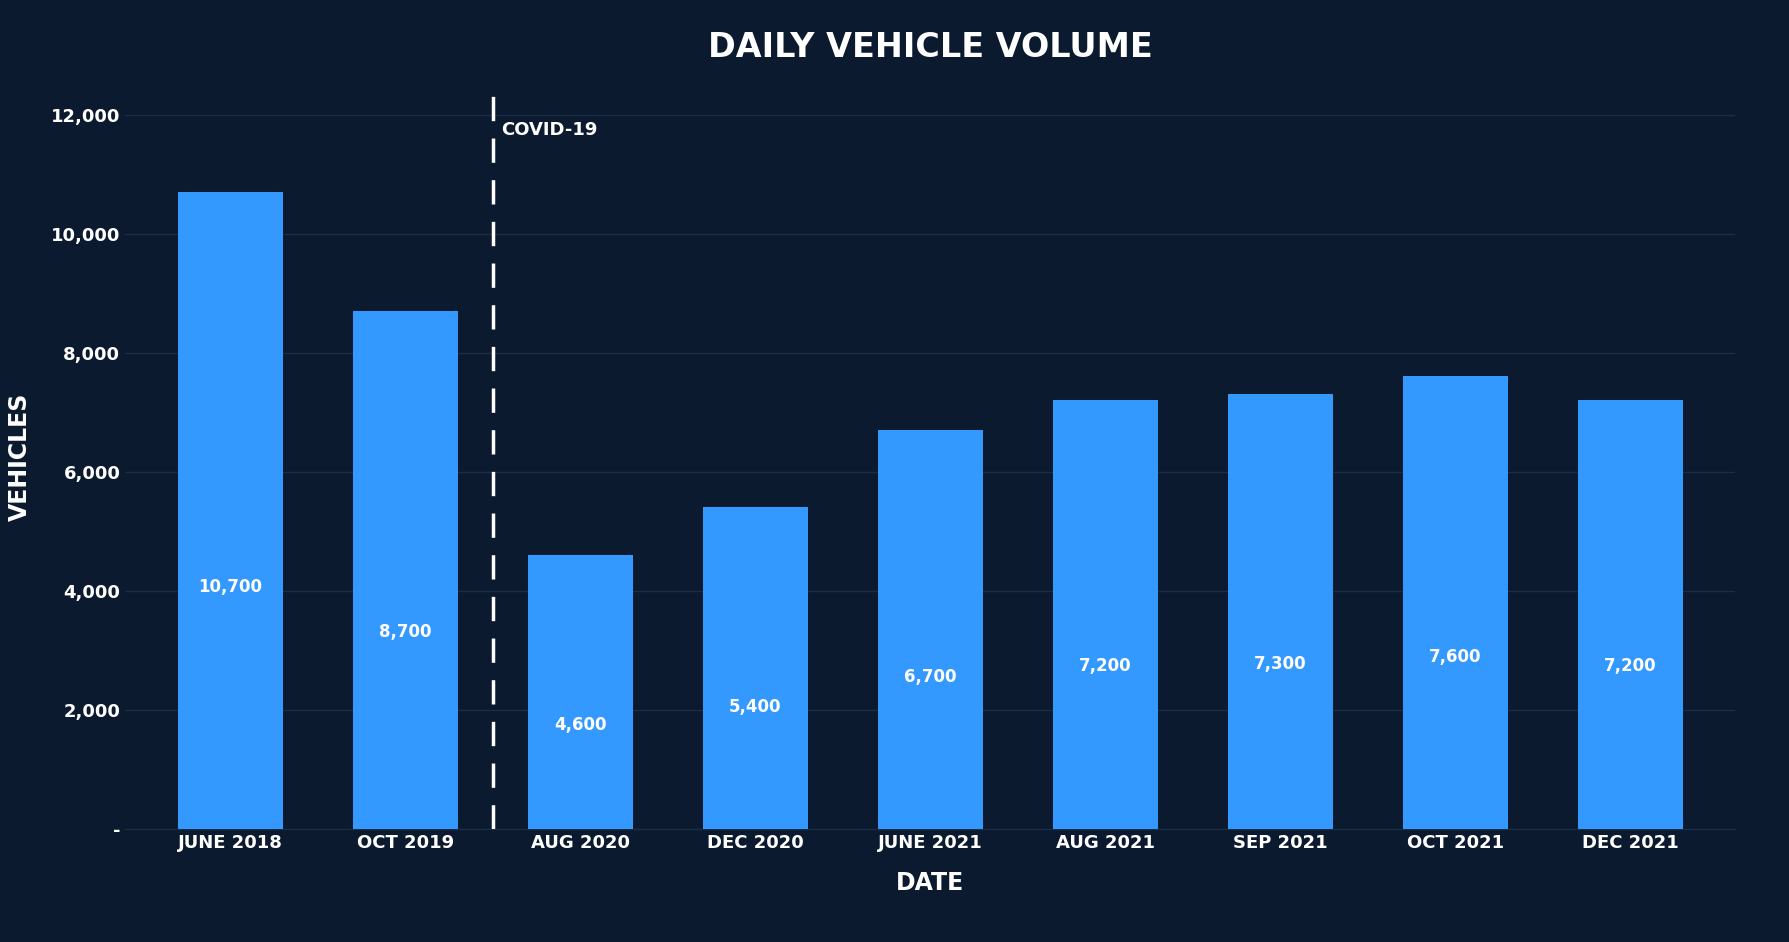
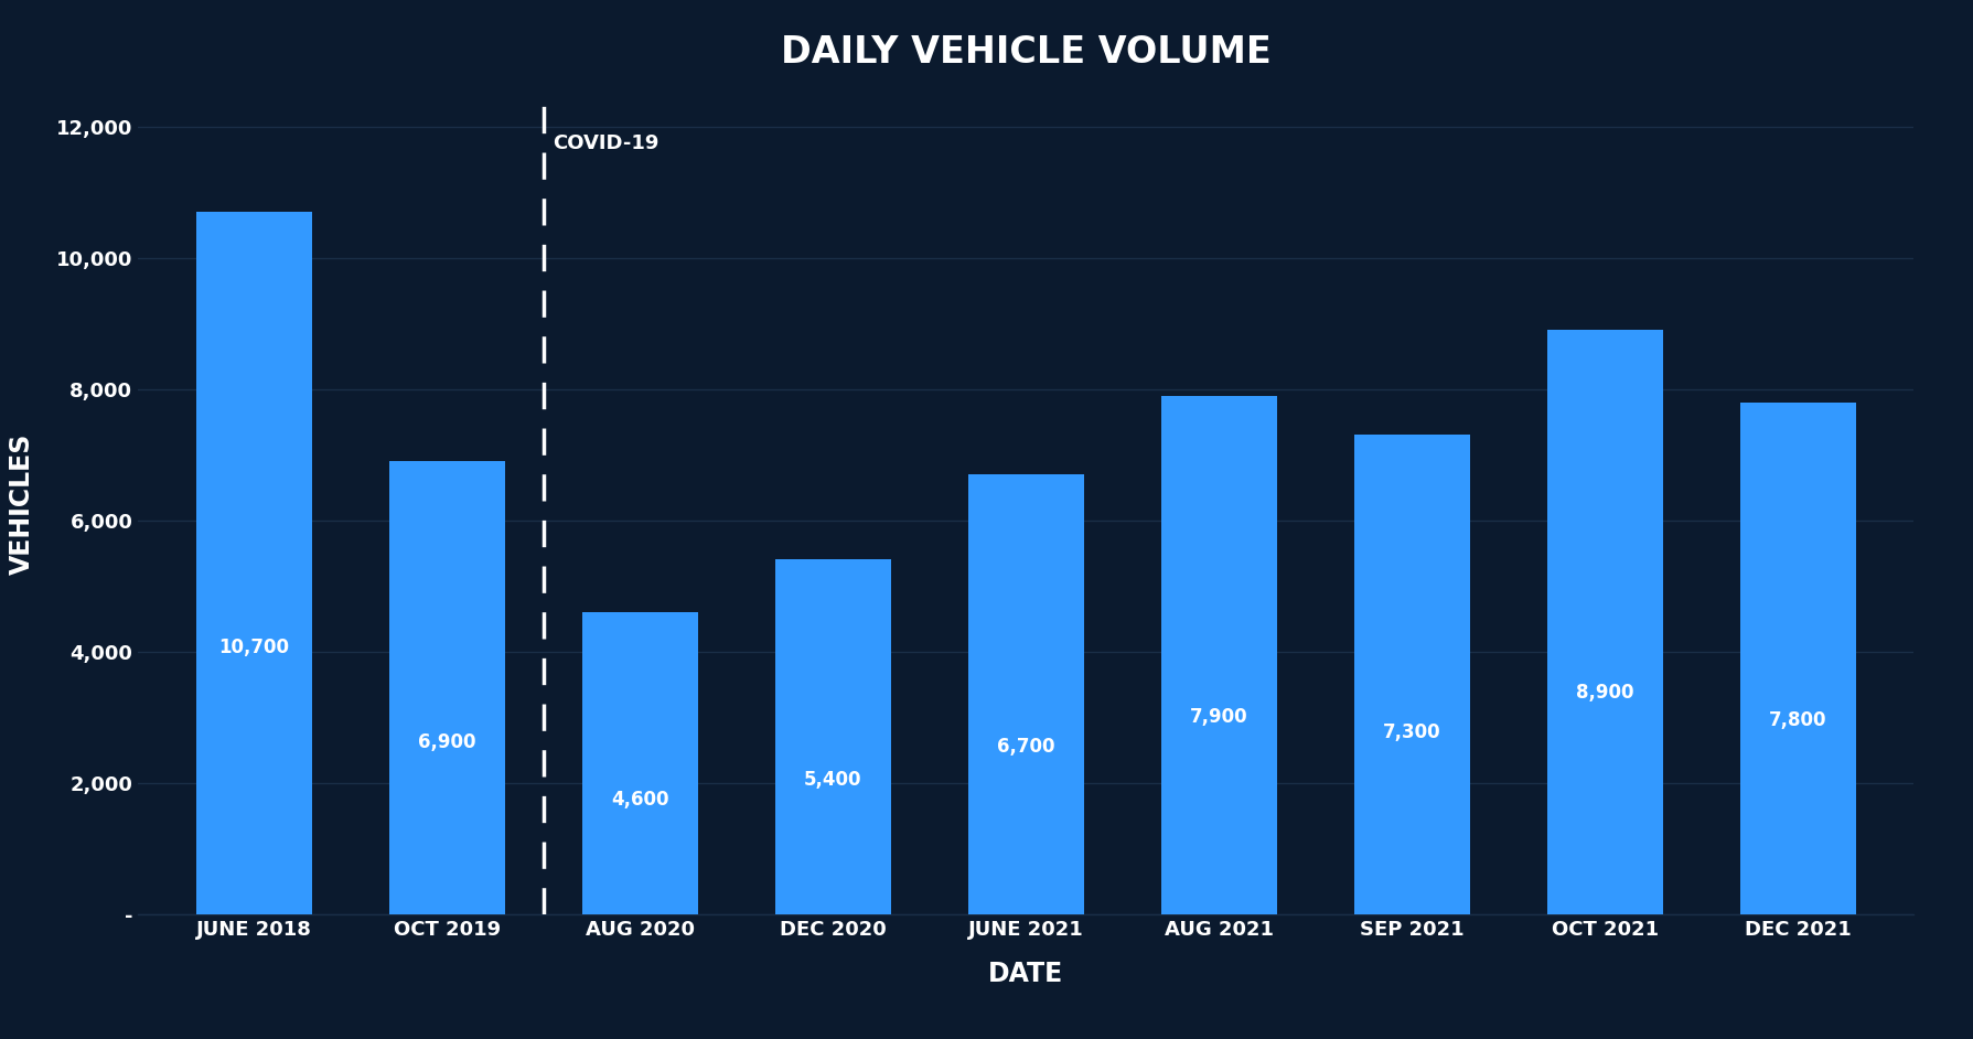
OCT 2019: 8,700 -> 6,900
AUG 2021: 7,200 -> 7,900
OCT 2021: 7,600 -> 8,900
DEC 2021: 7,200 -> 7,800
